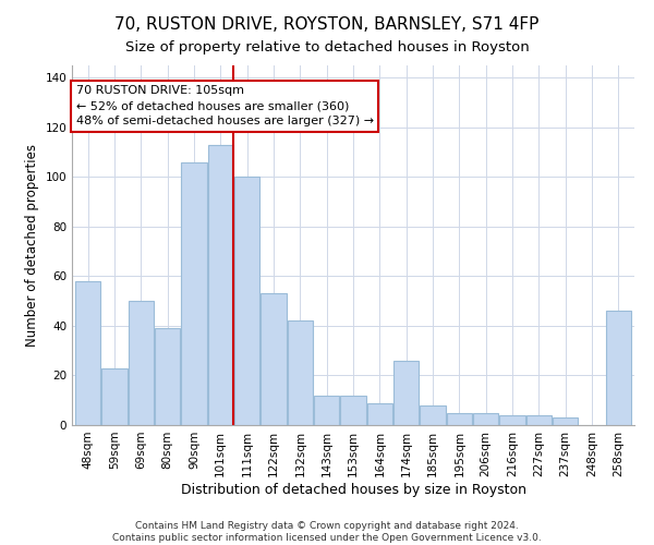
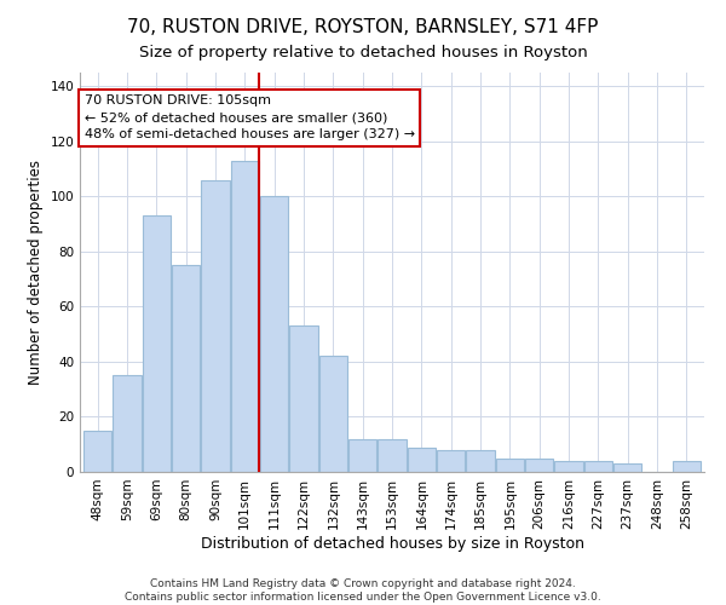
48sqm: 58 -> 15
59sqm: 23 -> 35
69sqm: 50 -> 93
80sqm: 39 -> 75
174sqm: 26 -> 8
258sqm: 46 -> 4
